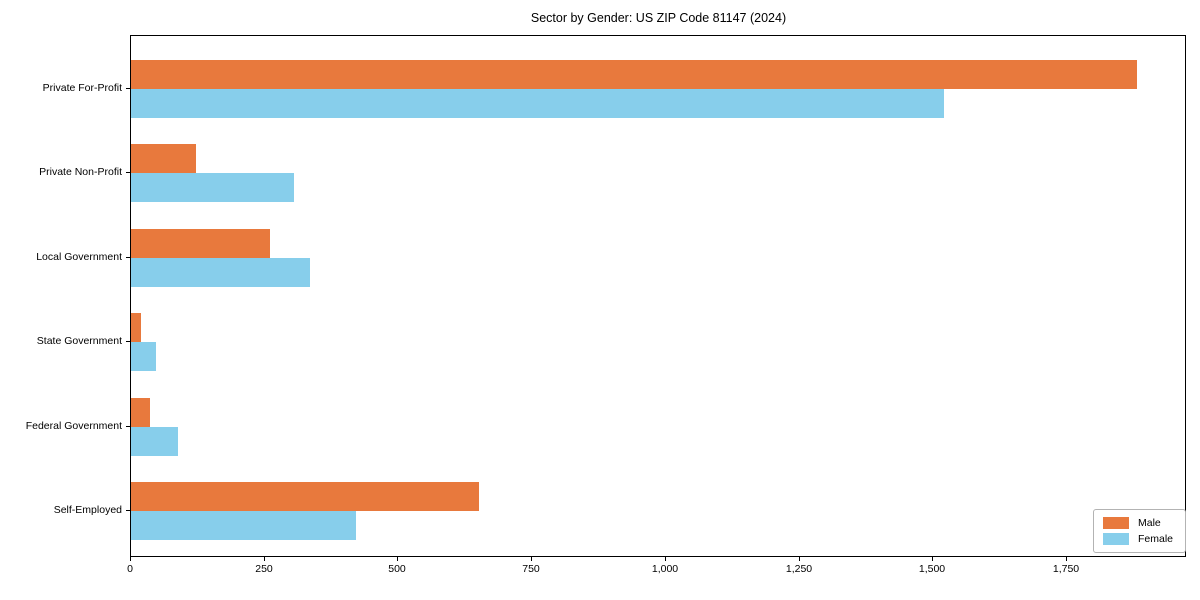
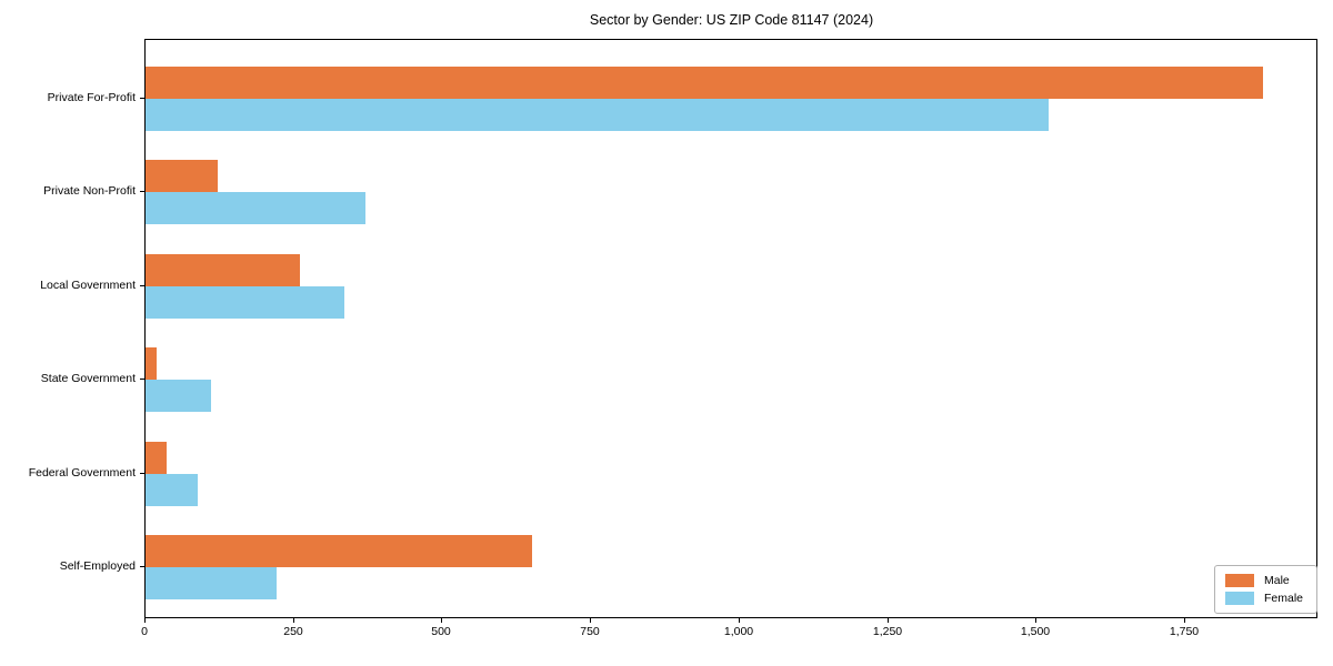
Female/Private Non-Profit: 300 -> 370
Female/State Government: 50 -> 110
Female/Self-Employed: 420 -> 220
